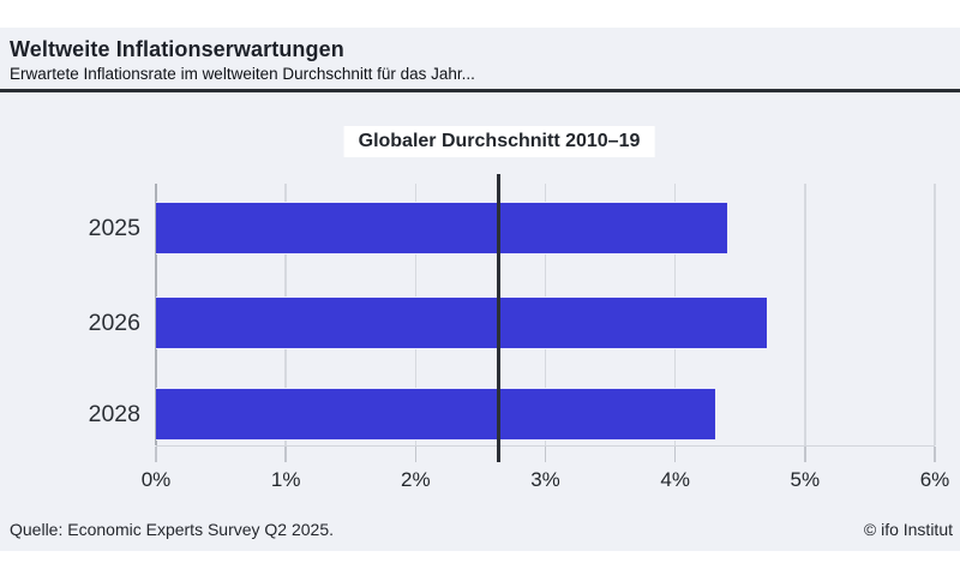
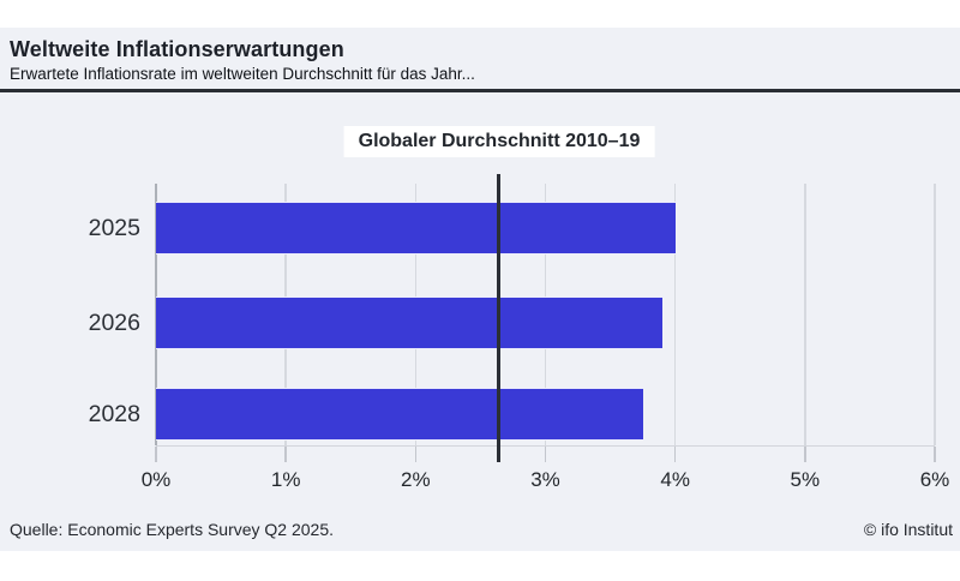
2025: 4.40% -> 4.00%
2026: 4.71% -> 3.90%
2028: 4.31% -> 3.75%
